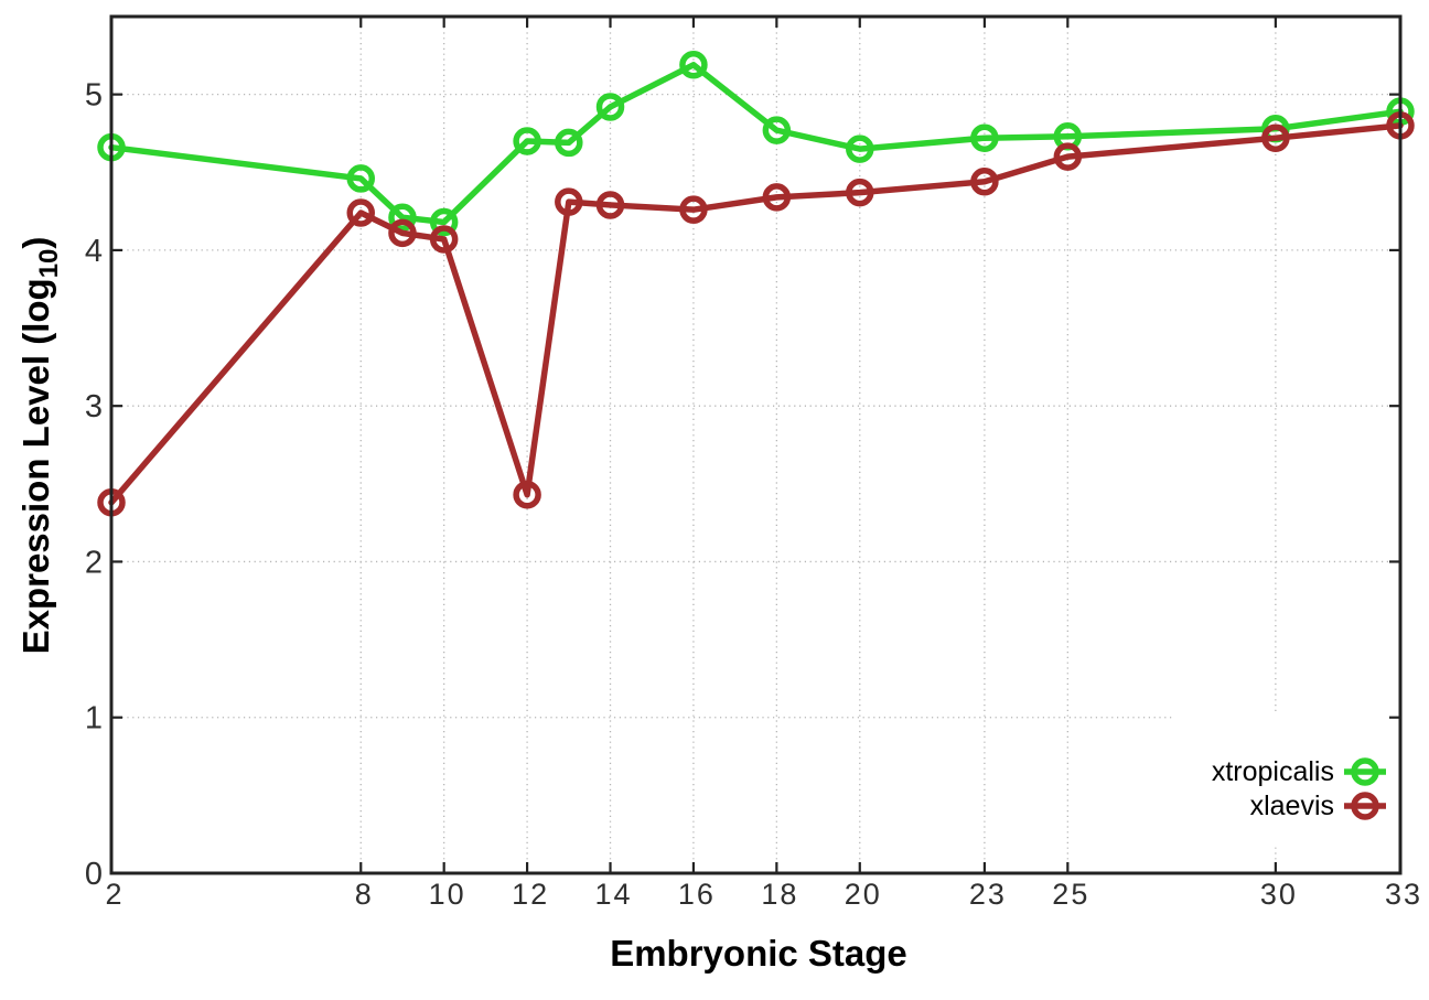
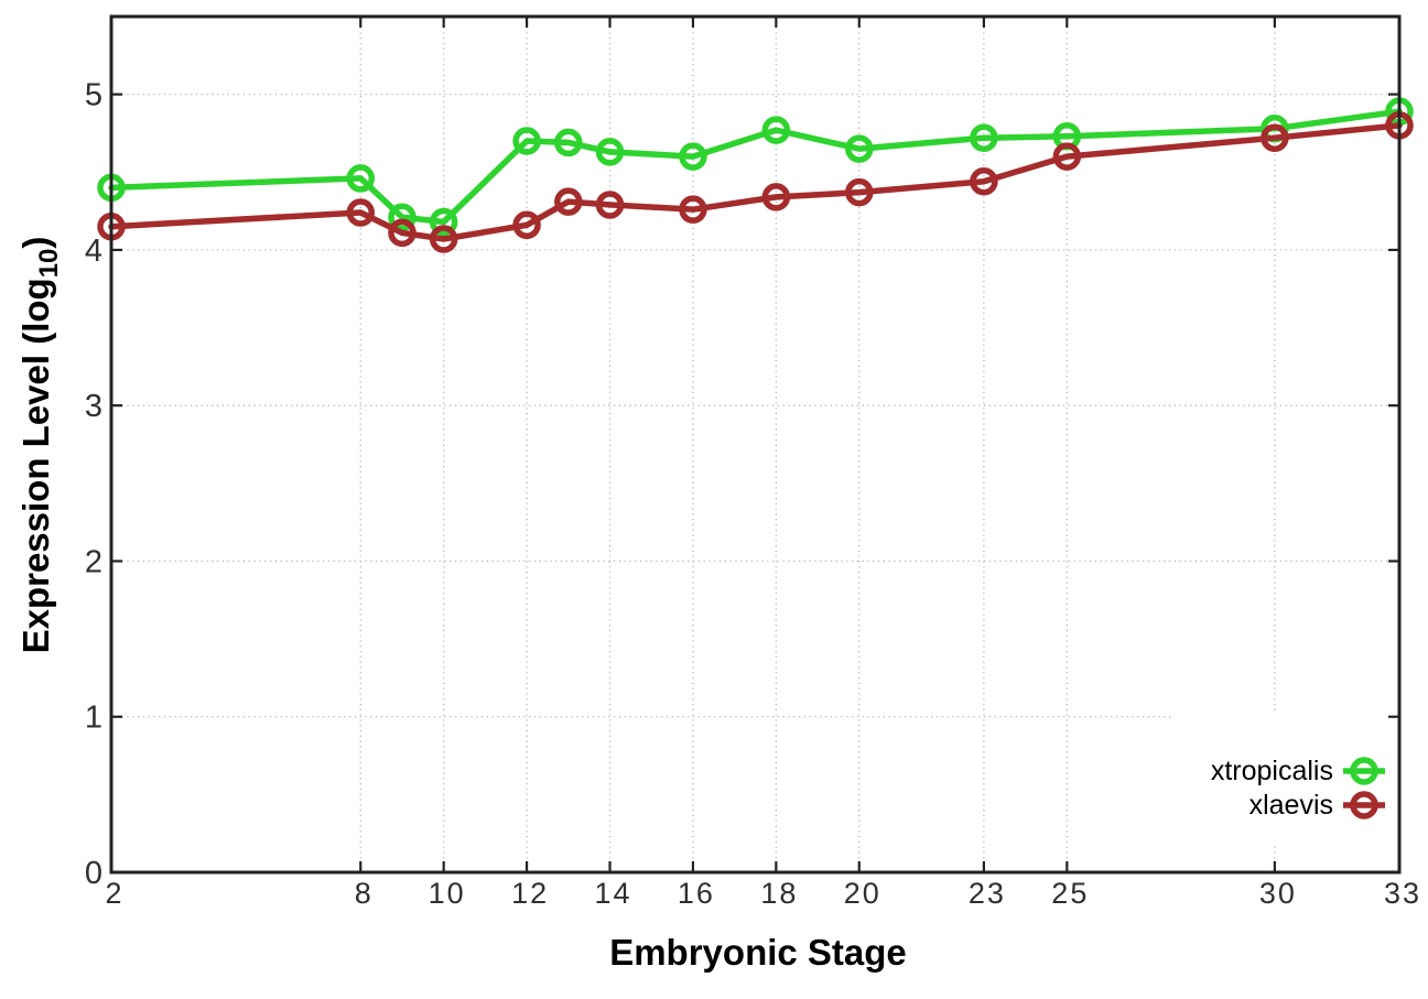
xtropicalis/2: 4.66 -> 4.40
xlaevis/2: 2.38 -> 4.15
xlaevis/12: 2.43 -> 4.16
xtropicalis/14: 4.92 -> 4.63
xtropicalis/16: 5.19 -> 4.60
